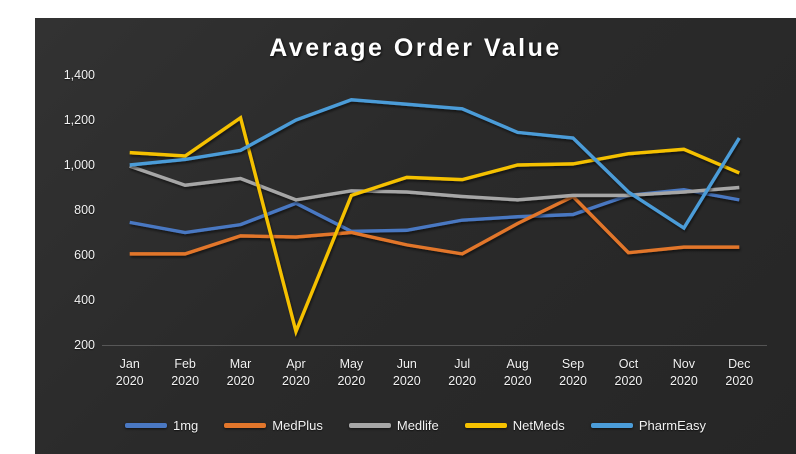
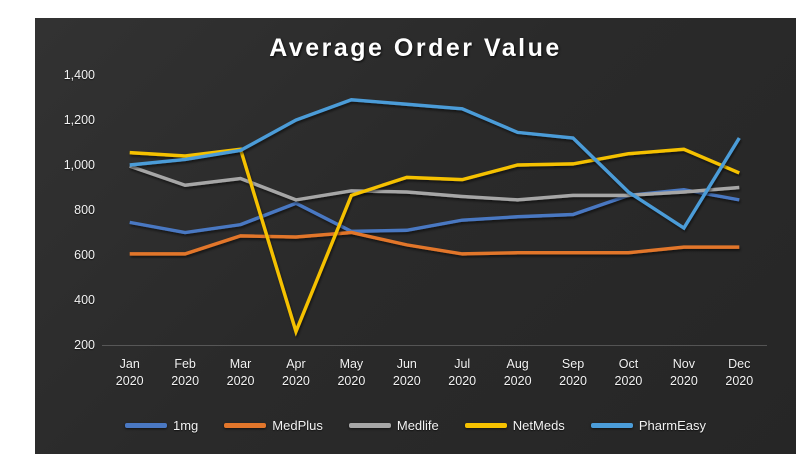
NetMeds/Mar 2020: 1210 -> 1070
MedPlus/Aug 2020: 740 -> 610
MedPlus/Sep 2020: 860 -> 610
